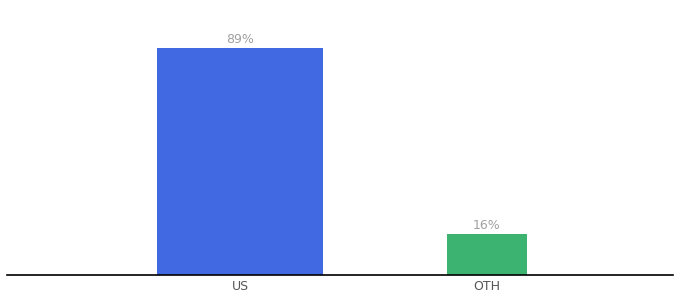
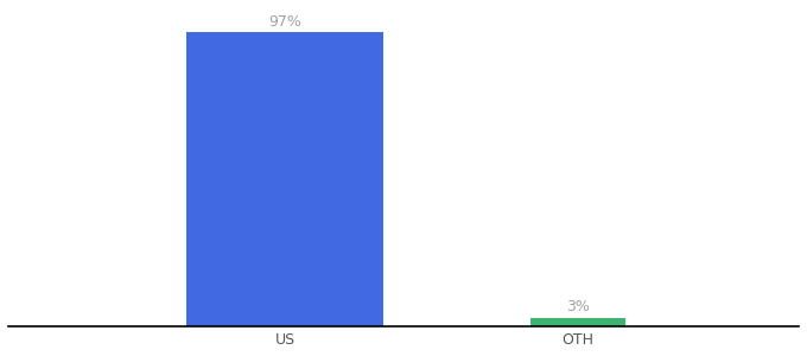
US: 89% -> 97%
OTH: 16% -> 3%
